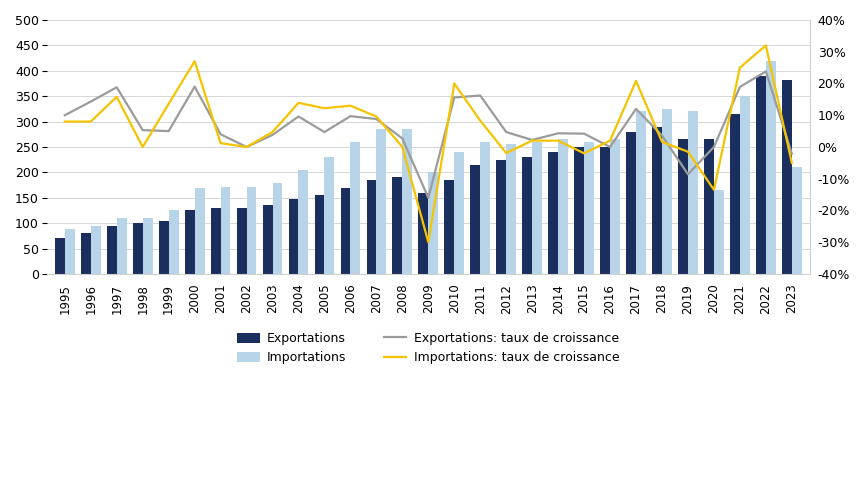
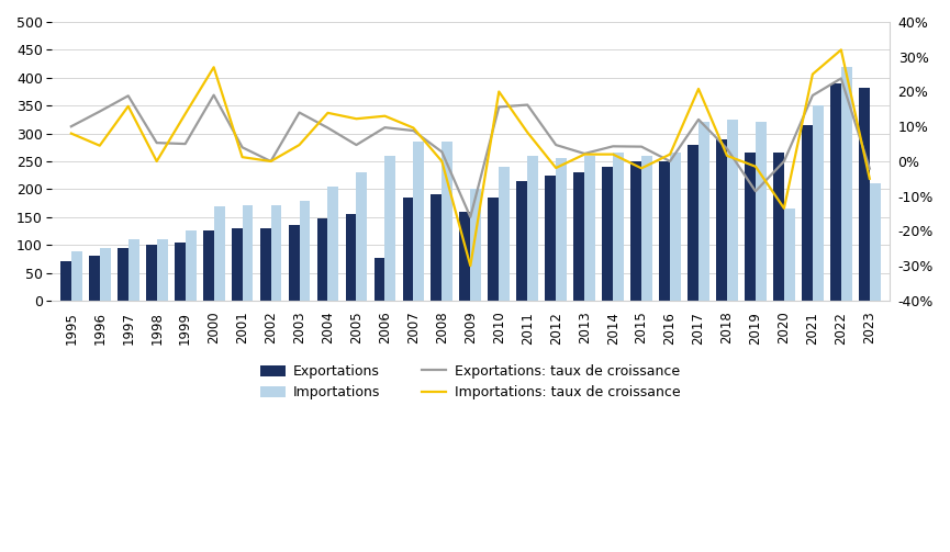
Importations: taux de croissance/1996: 8.0% -> 4.5%
Exportations: taux de croissance/2003: 3.8% -> 14.0%
Exportations/2006: 170 -> 76
